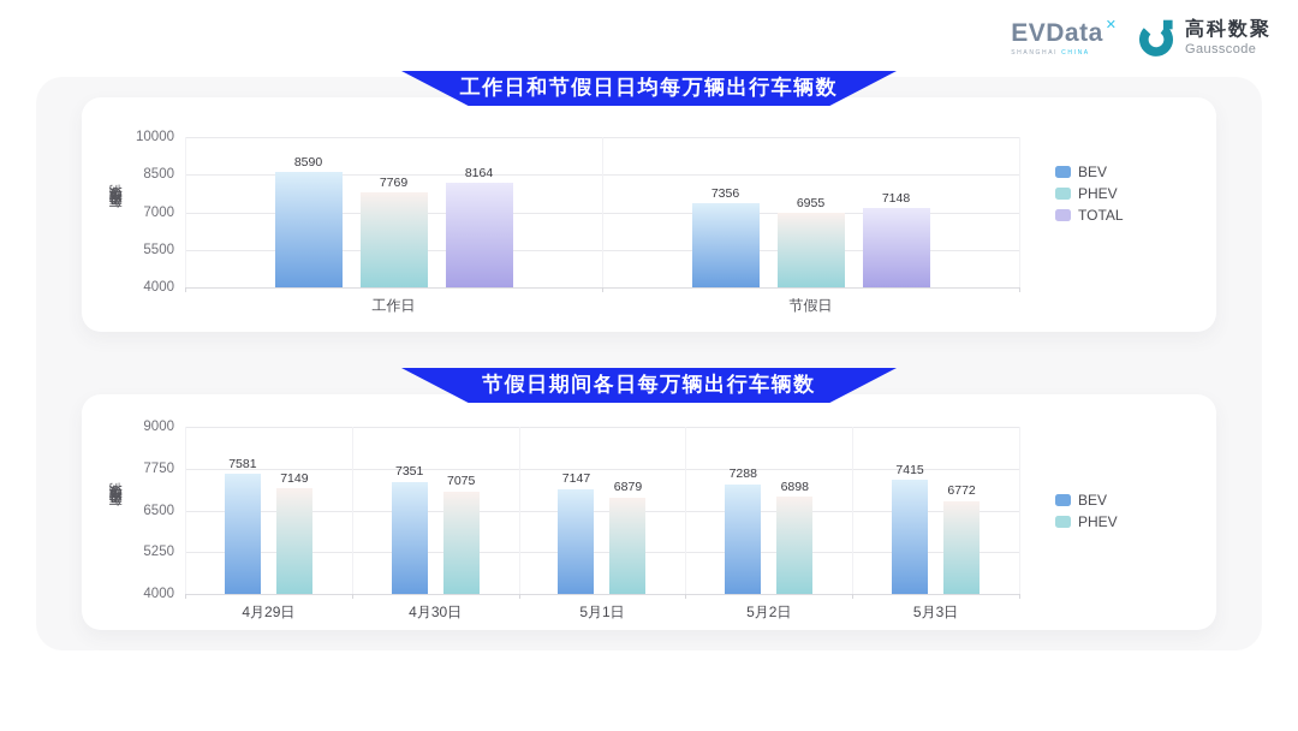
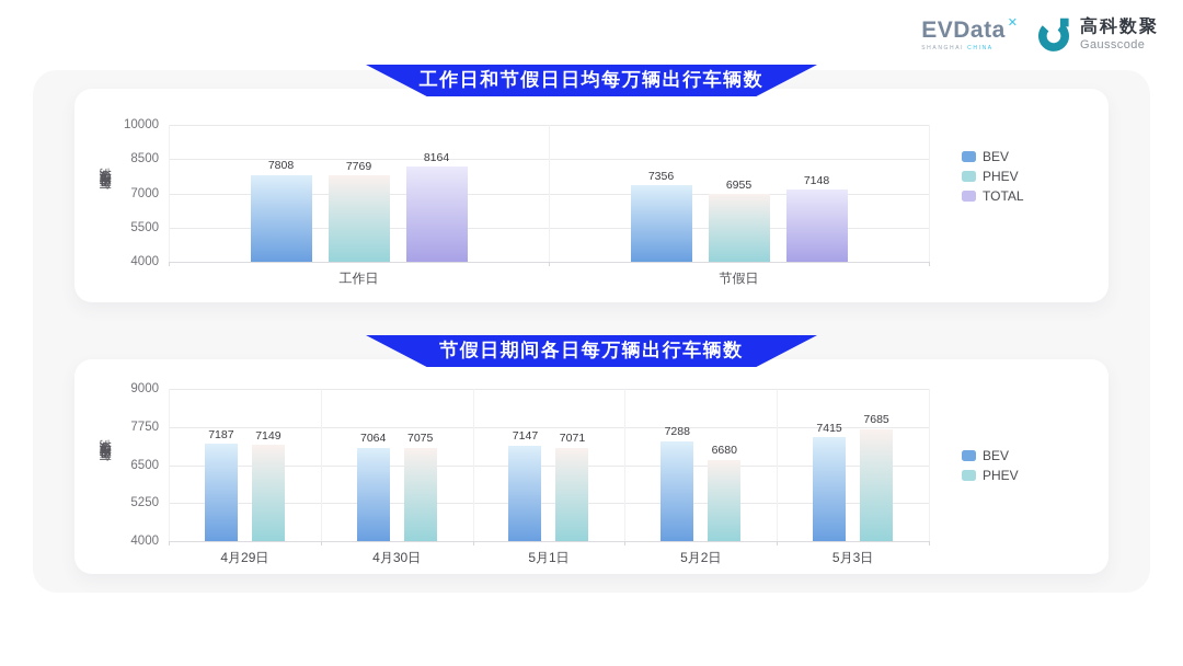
工作日和节假日日均每万辆出行车辆数/BEV/工作日: 8590 -> 7808
节假日期间各日每万辆出行车辆数/BEV/4月29日: 7581 -> 7187
节假日期间各日每万辆出行车辆数/BEV/4月30日: 7351 -> 7064
节假日期间各日每万辆出行车辆数/PHEV/5月1日: 6879 -> 7071
节假日期间各日每万辆出行车辆数/PHEV/5月2日: 6898 -> 6680
节假日期间各日每万辆出行车辆数/PHEV/5月3日: 6772 -> 7685
